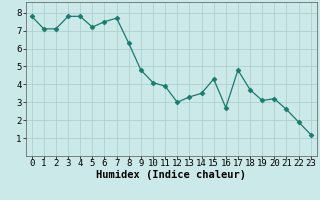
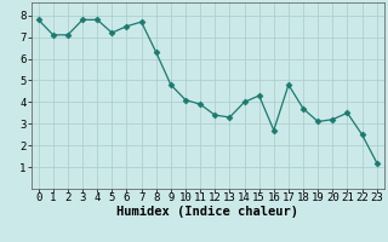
12: 3.0 -> 3.4
14: 3.5 -> 4.0
21: 2.6 -> 3.5
22: 1.9 -> 2.5
